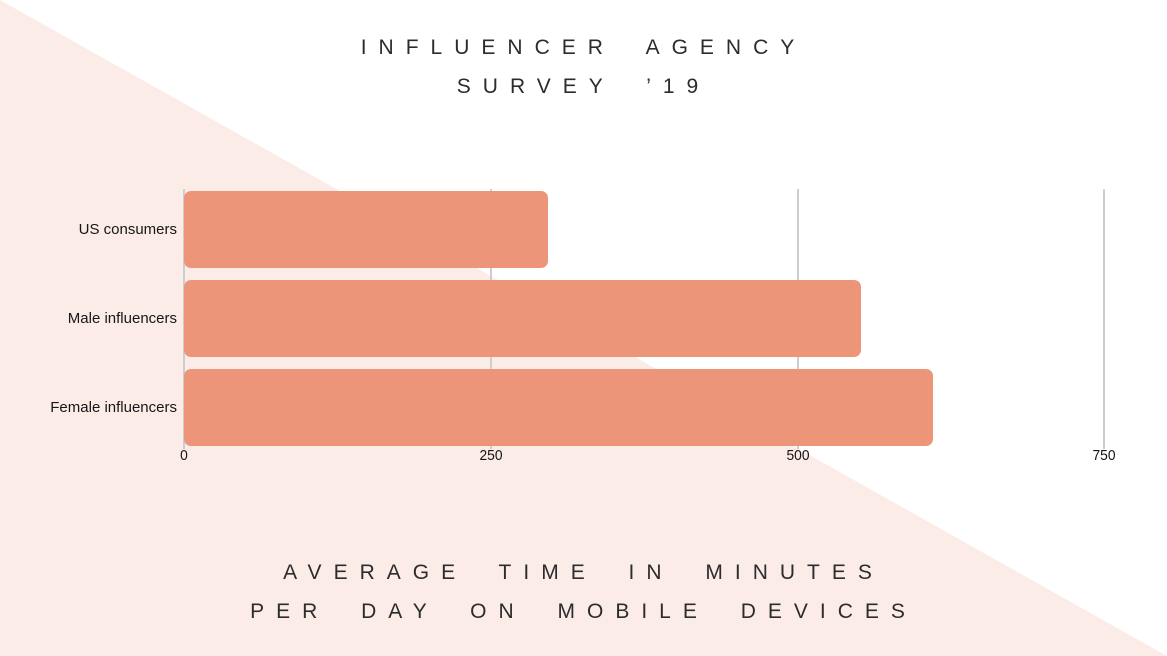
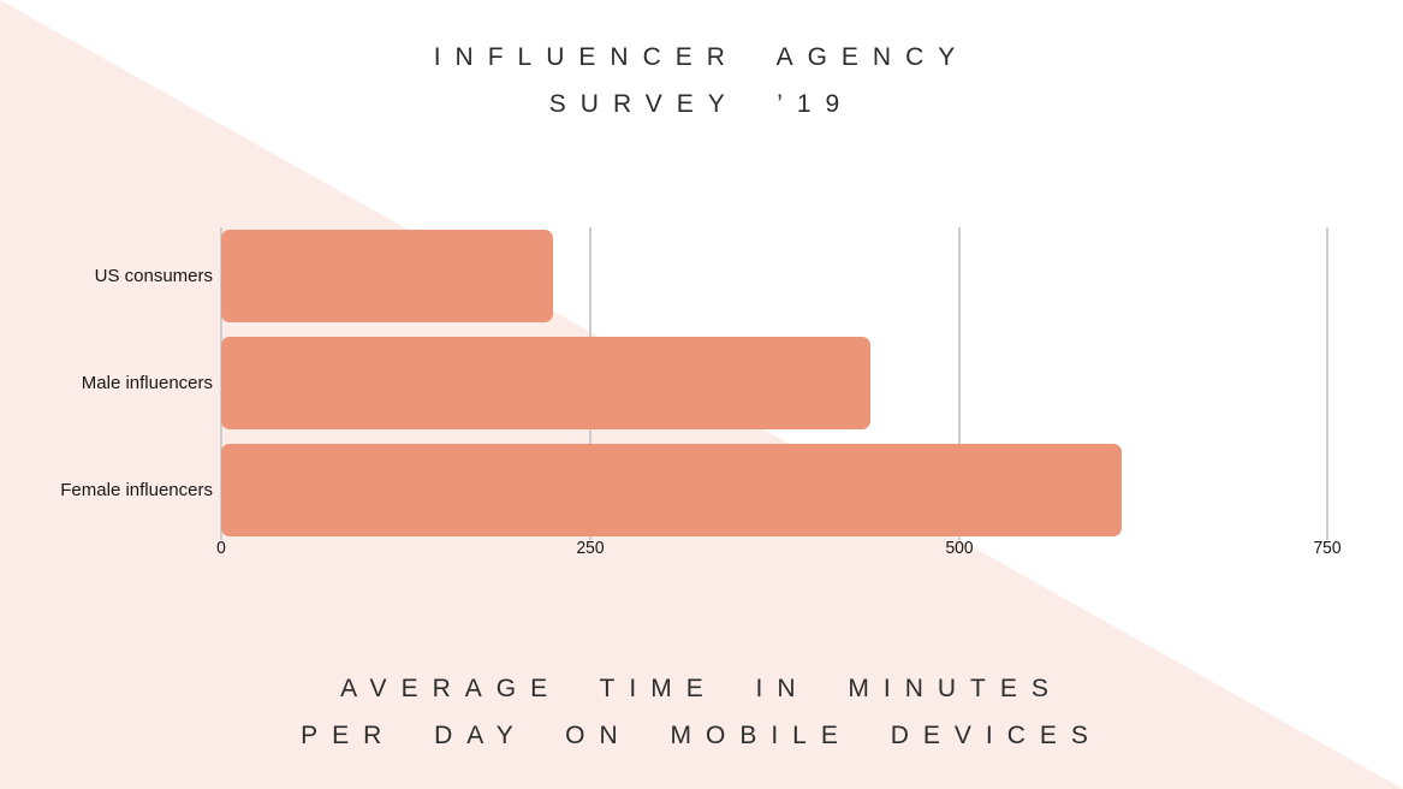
US consumers: 297 -> 225
Male influencers: 552 -> 440
